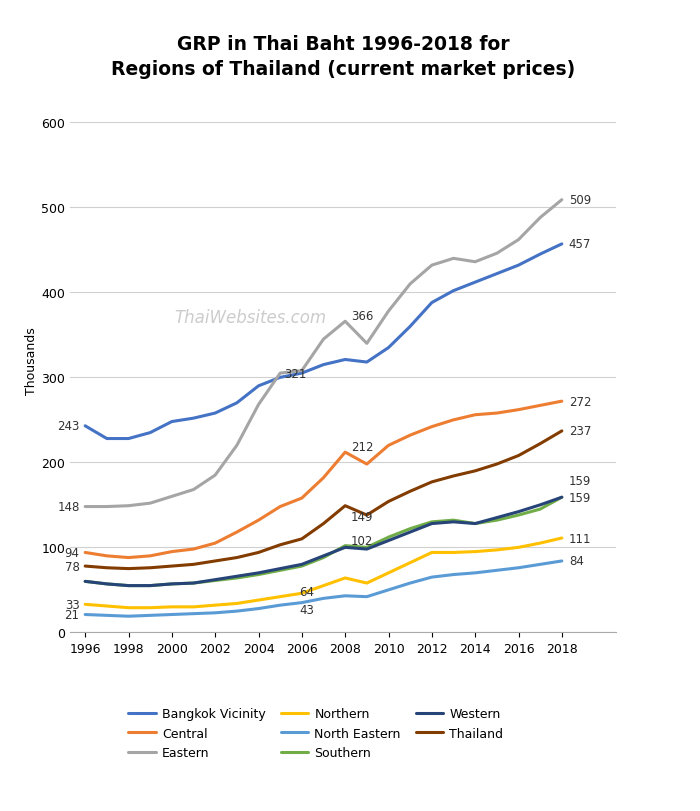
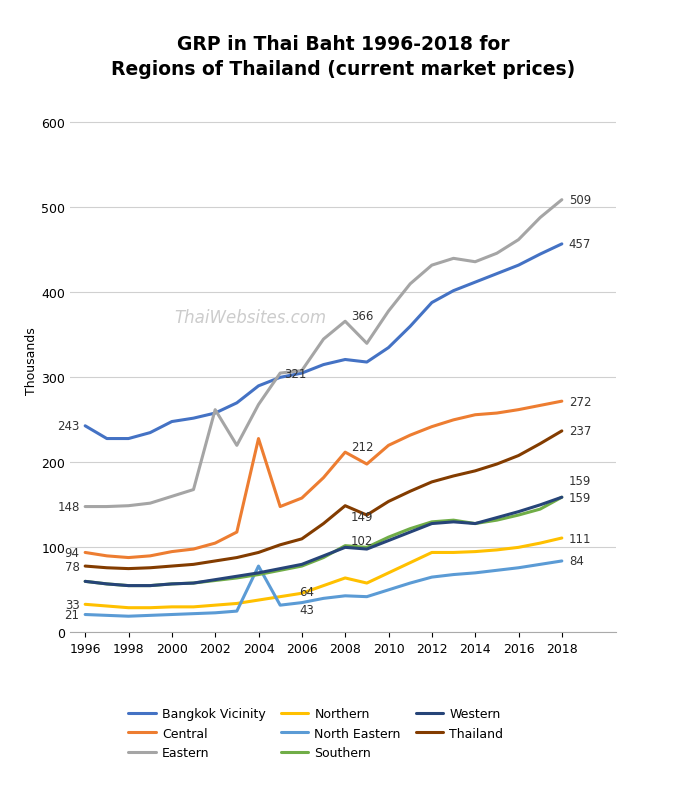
Eastern/2002: 185 -> 262
Central/2004: 132 -> 228
North Eastern/2004: 28 -> 78
